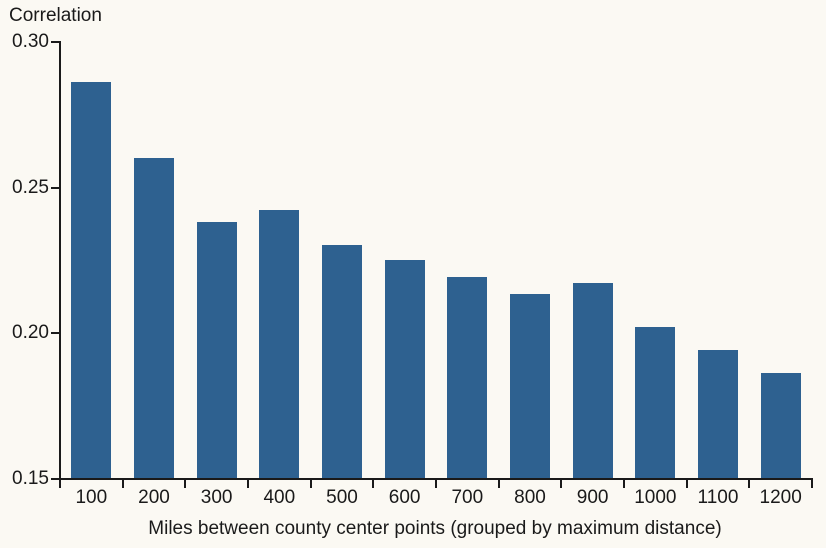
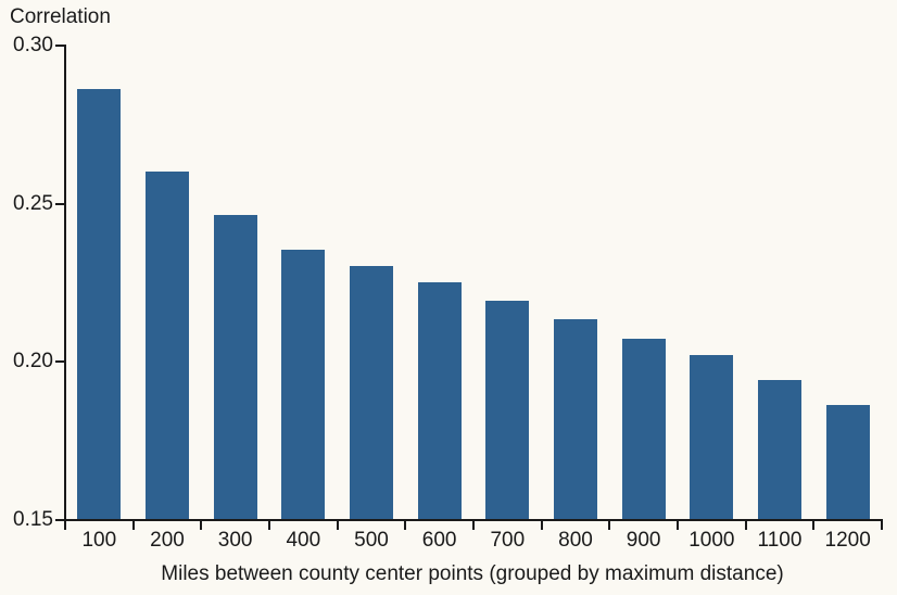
300: 0.238 -> 0.246
400: 0.242 -> 0.235
900: 0.217 -> 0.207
